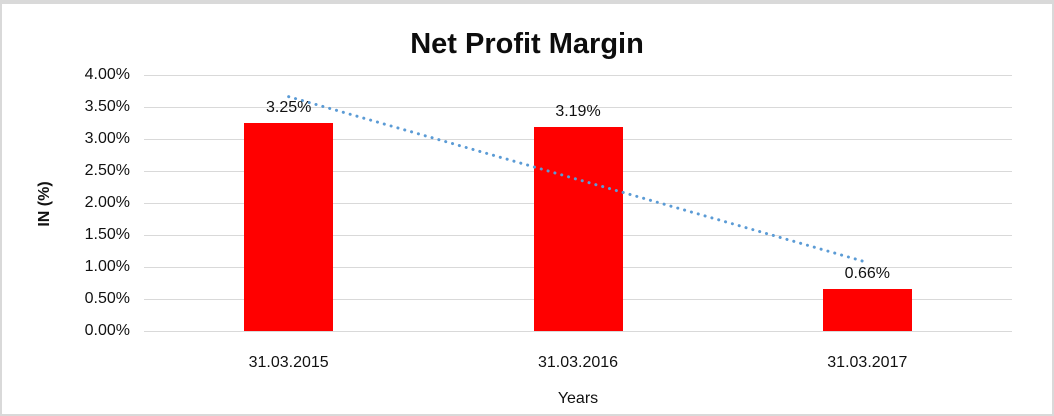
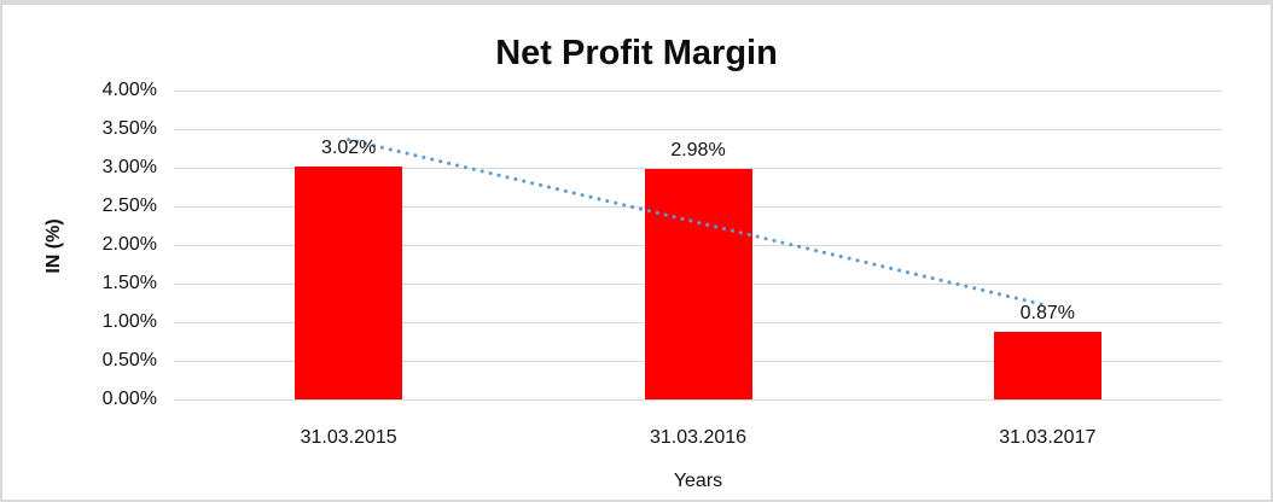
31.03.2015: 3.25% -> 3.02%
31.03.2016: 3.19% -> 2.98%
31.03.2017: 0.66% -> 0.87%
